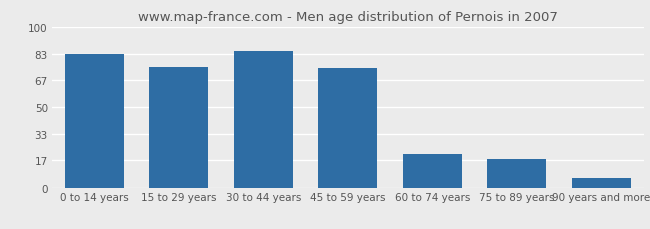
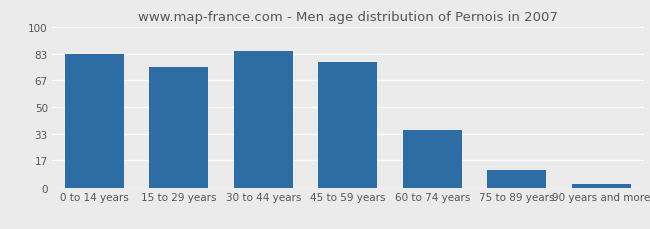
45 to 59 years: 74 -> 78
60 to 74 years: 21 -> 36
75 to 89 years: 18 -> 11
90 years and more: 6 -> 2
